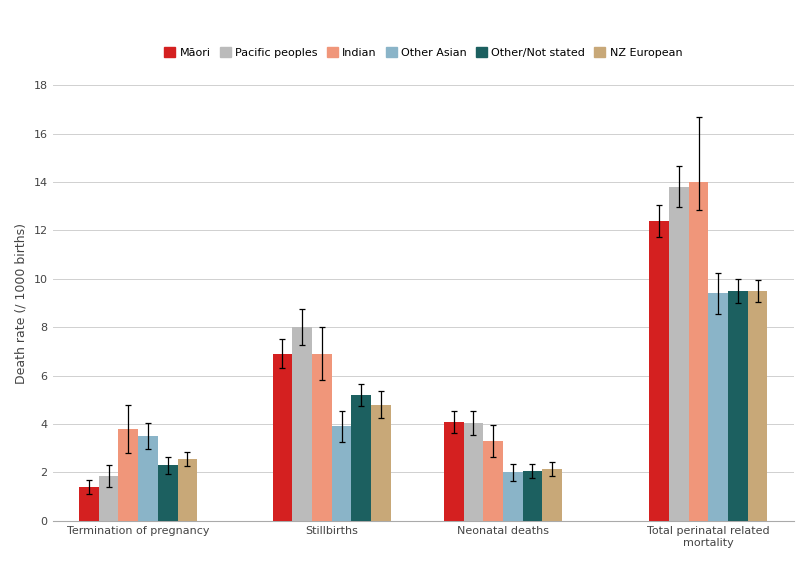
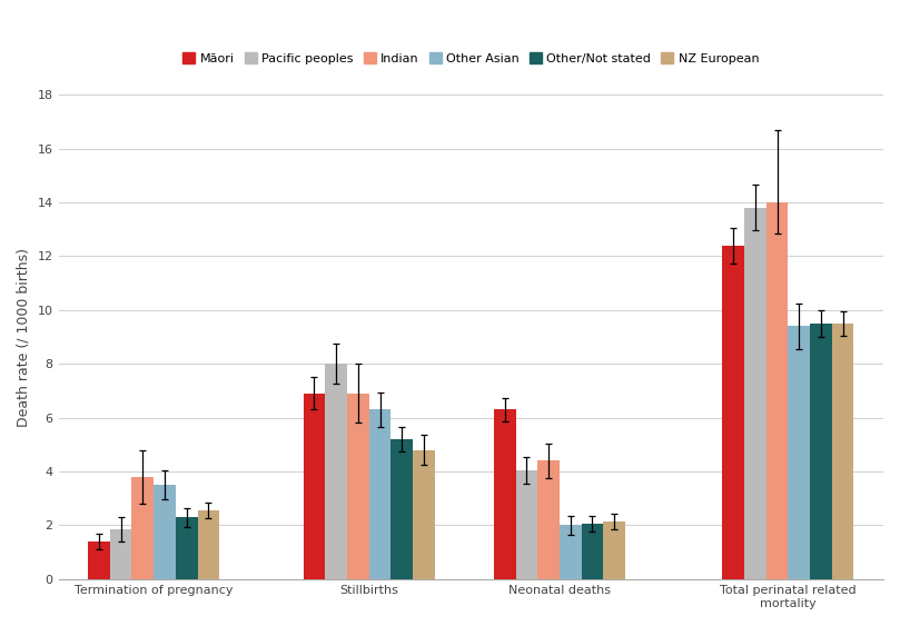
Other Asian/Stillbirths: 3.9 -> 6.3
Māori/Neonatal deaths: 4.1 -> 6.3
Indian/Neonatal deaths: 3.3 -> 4.4
